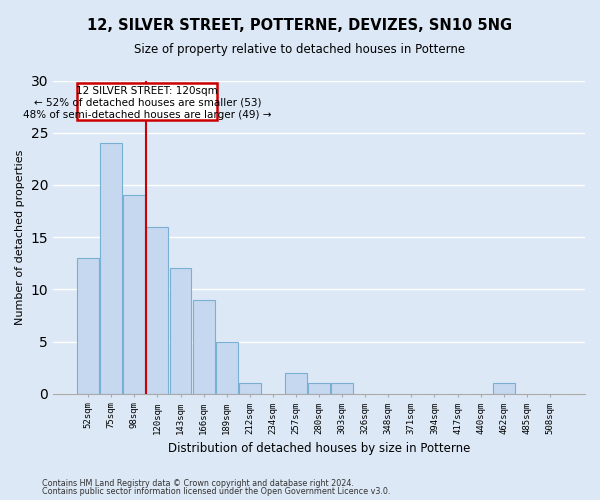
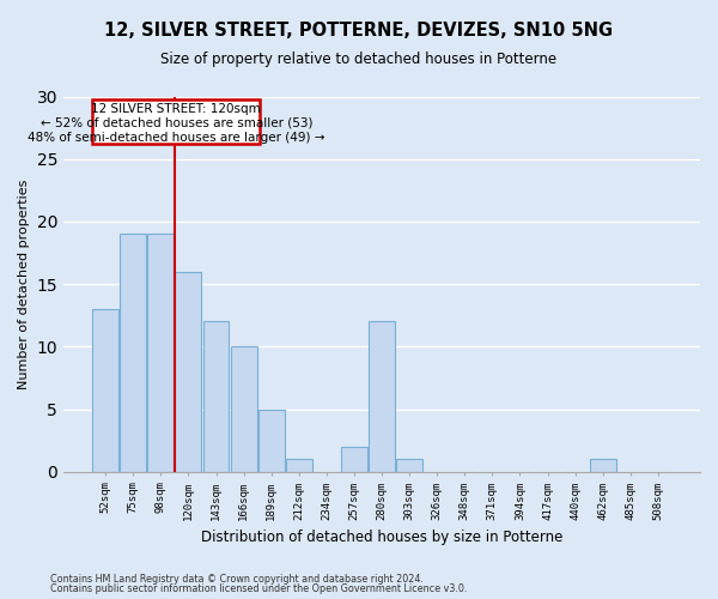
75sqm: 24 -> 19
166sqm: 9 -> 10
280sqm: 1 -> 12
